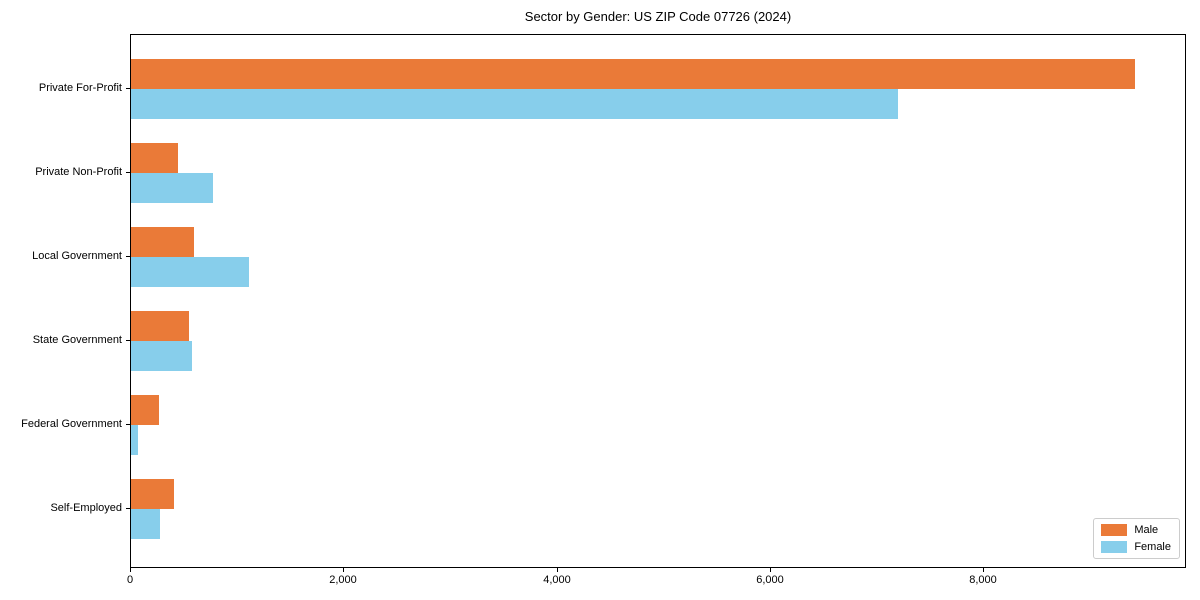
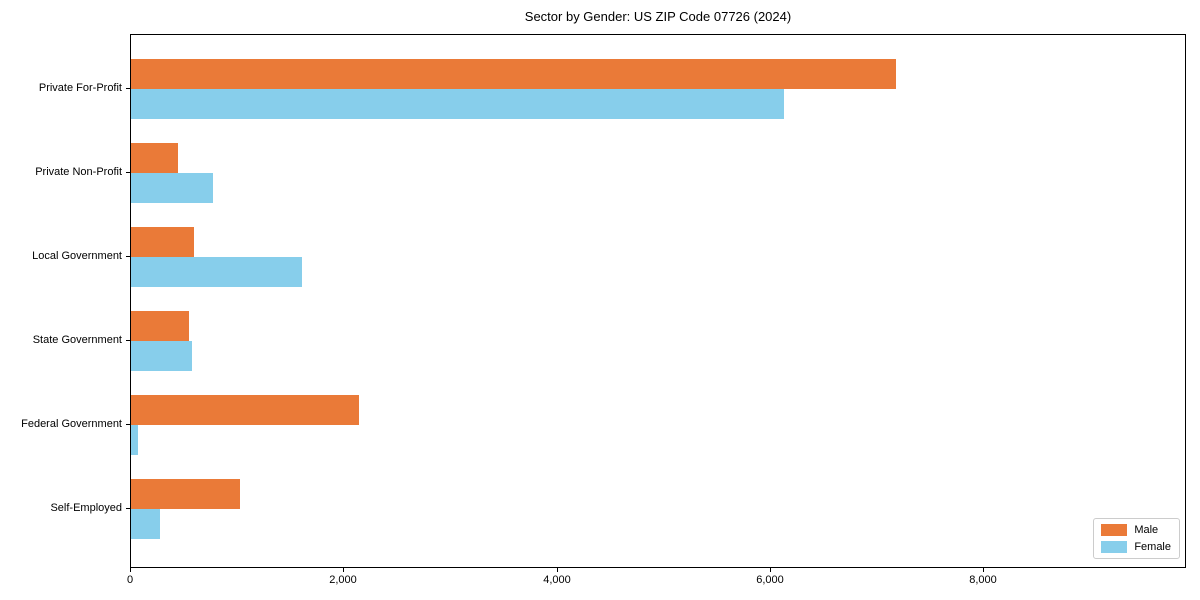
Male/Private For-Profit: 9410 -> 7170
Female/Private For-Profit: 7190 -> 6120
Female/Local Government: 1110 -> 1600
Male/Federal Government: 260 -> 2140
Male/Self-Employed: 400 -> 1020
